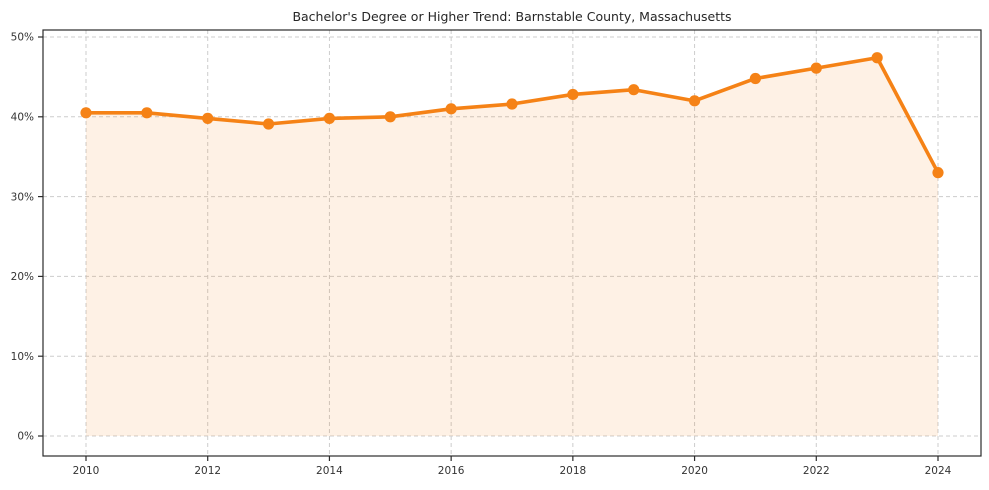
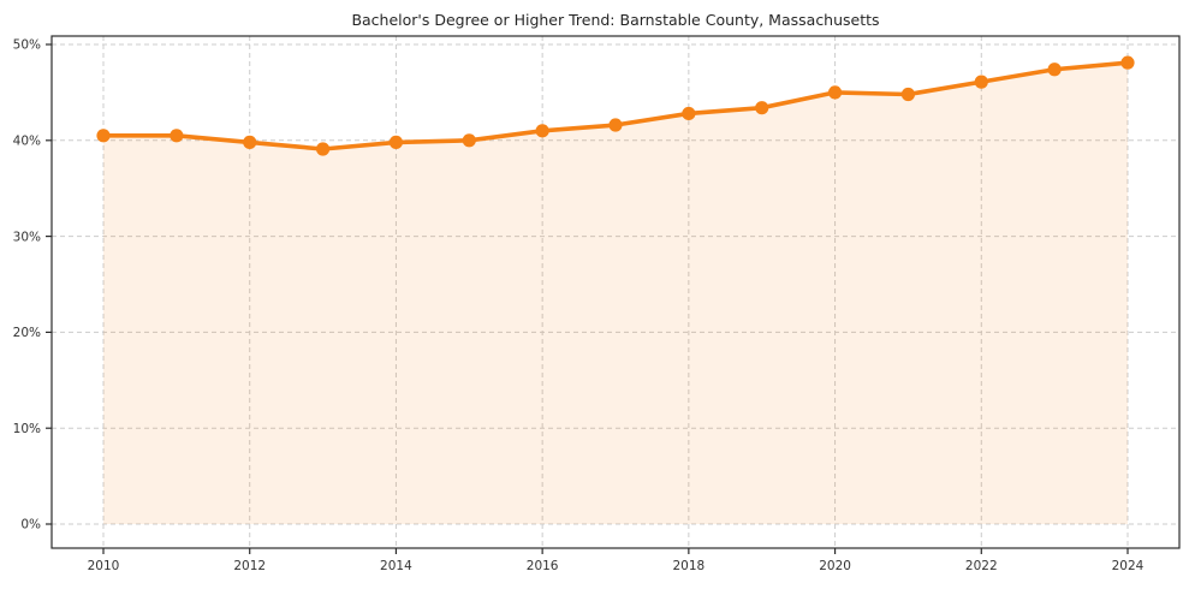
2020: 42% -> 45%
2024: 33% -> 48%
